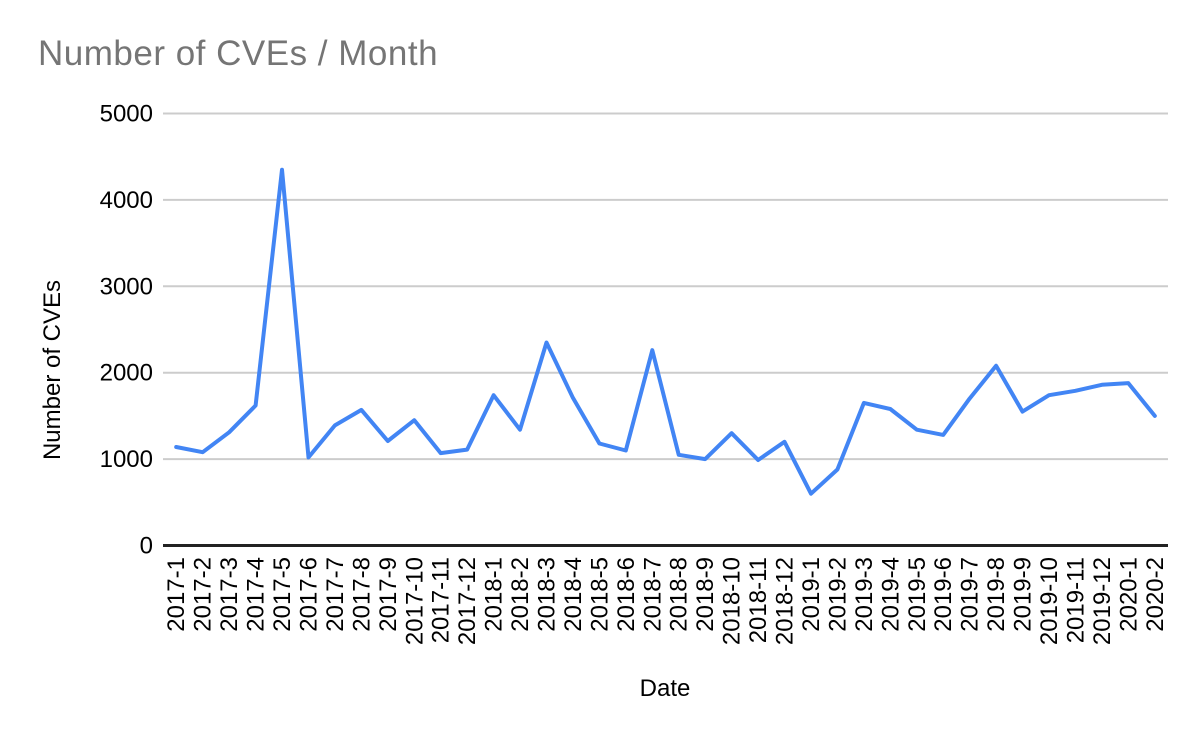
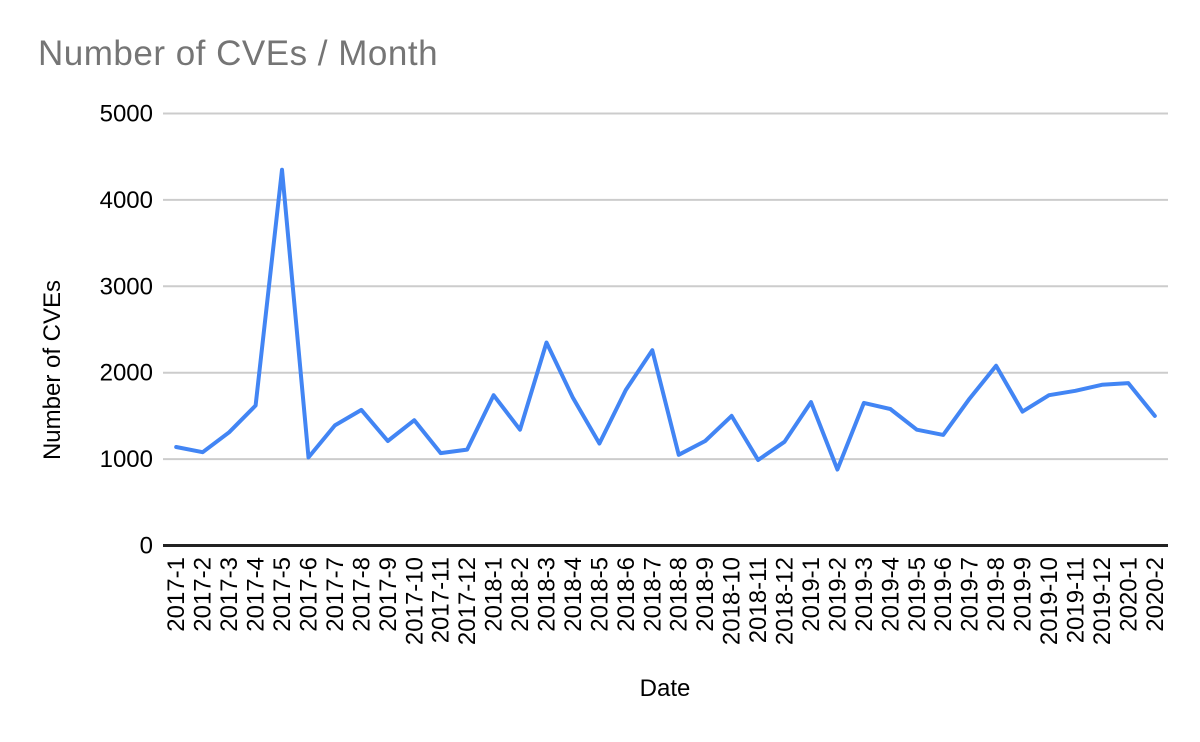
2018-6: 1100 -> 1800
2018-9: 1000 -> 1200
2018-10: 1300 -> 1500
2019-1: 600 -> 1700
